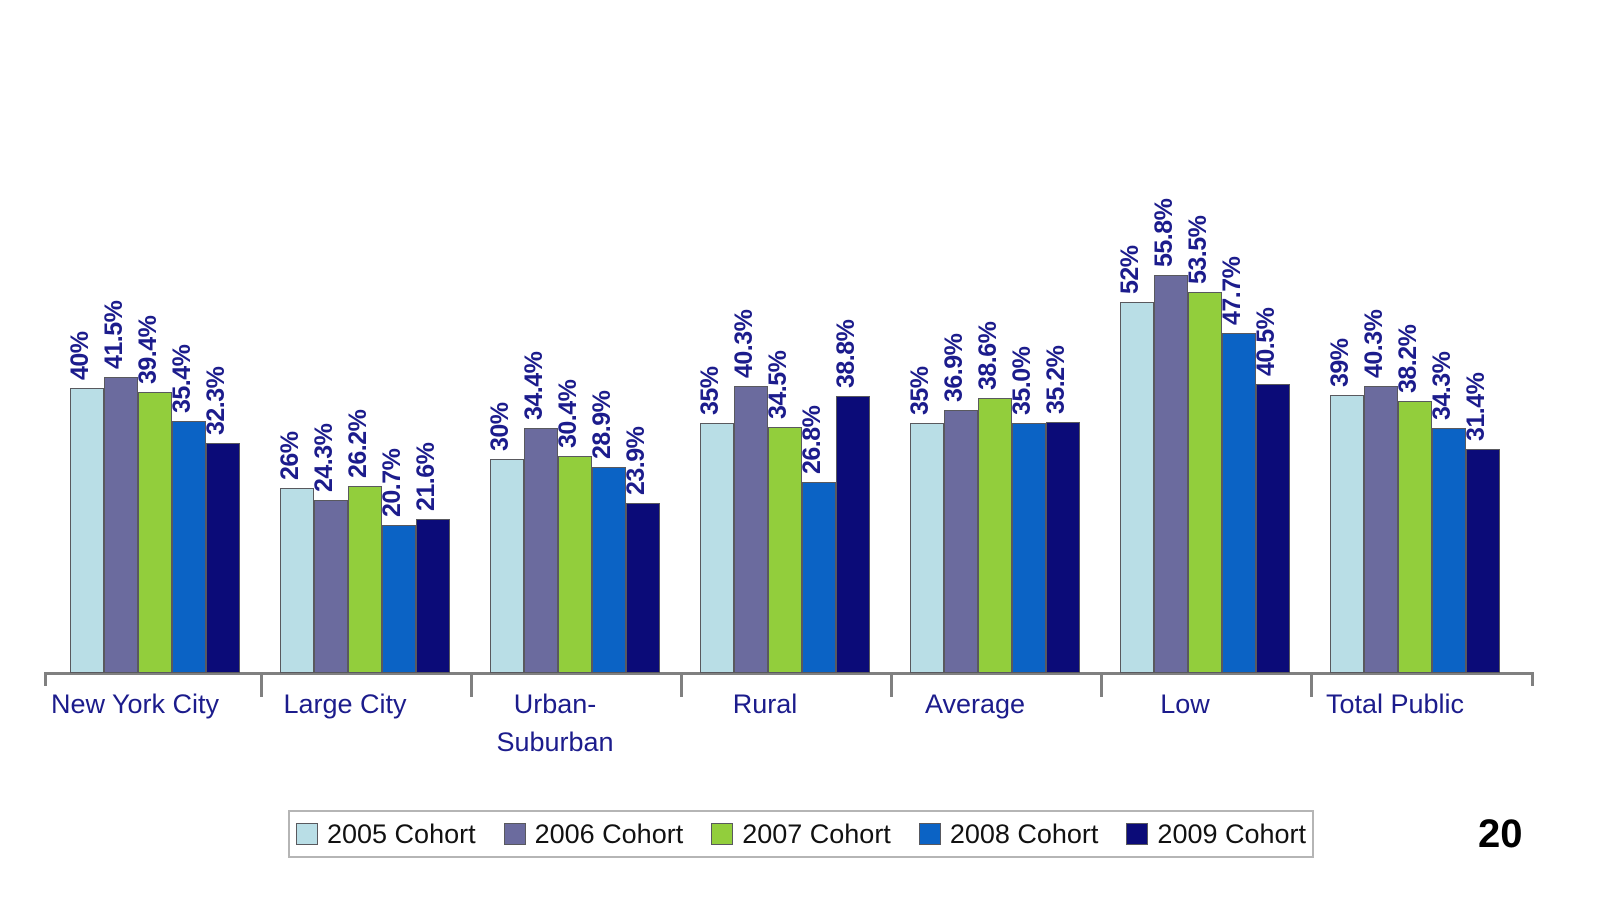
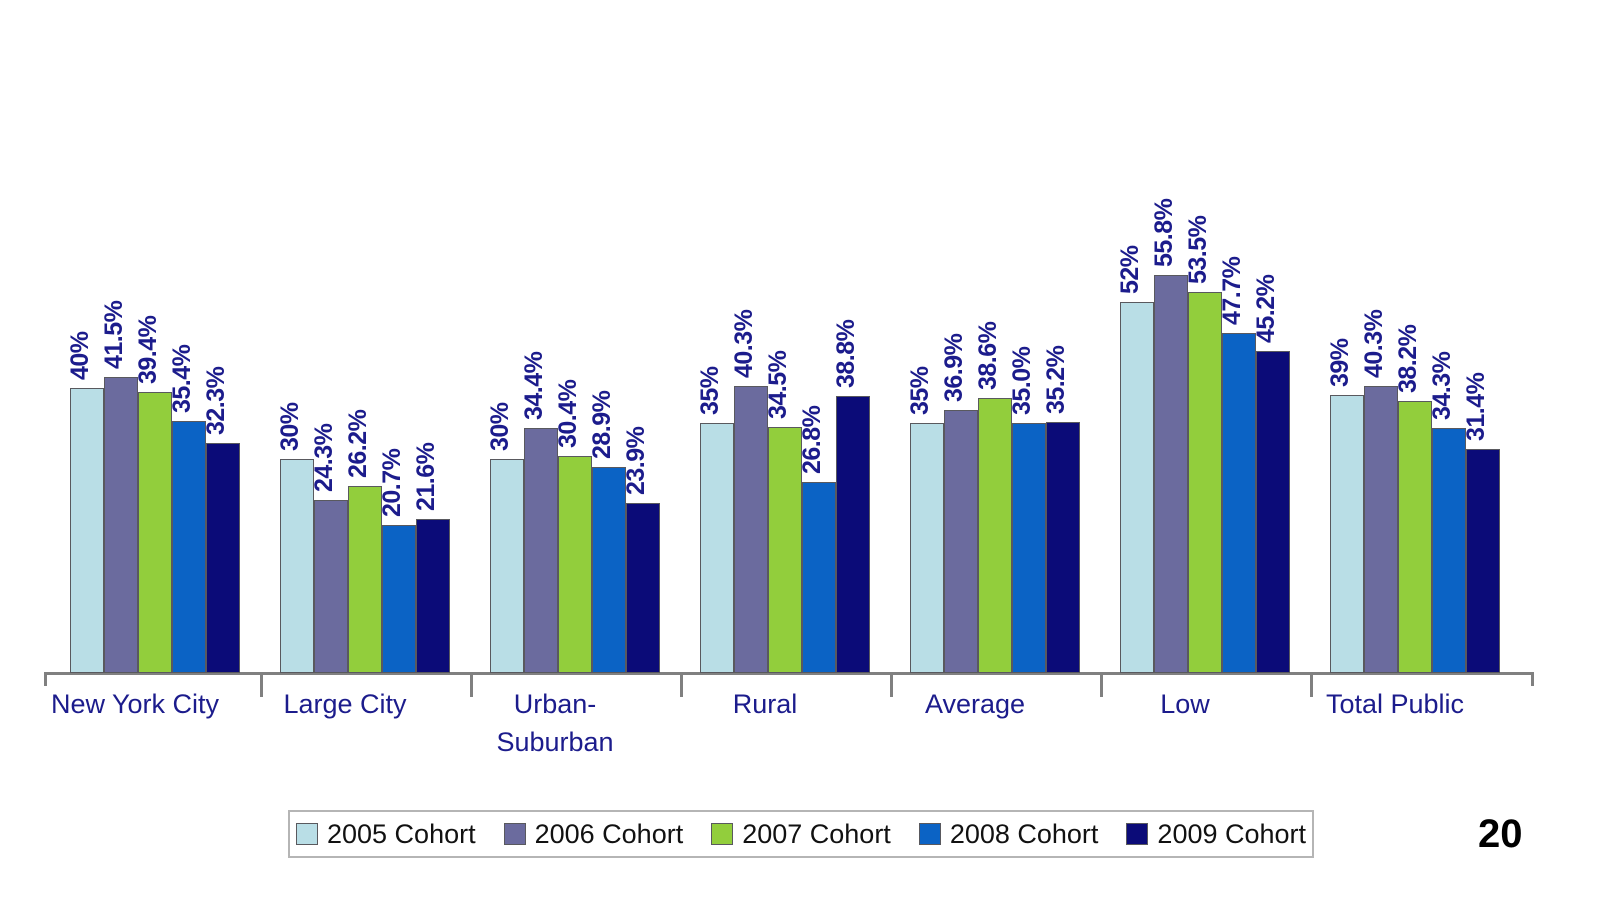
2005 Cohort/Large City: 26% -> 30%
2009 Cohort/Low: 40.5% -> 45.2%
